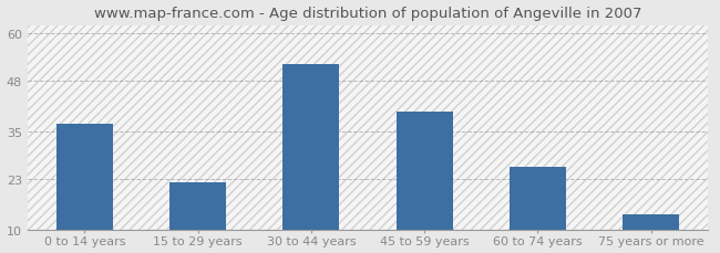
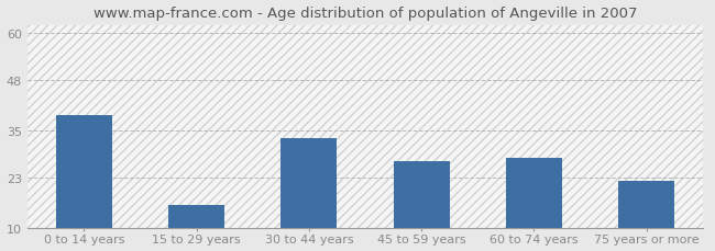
0 to 14 years: 37 -> 39
15 to 29 years: 22 -> 16
30 to 44 years: 52 -> 33
45 to 59 years: 40 -> 27
60 to 74 years: 26 -> 28
75 years or more: 14 -> 22
